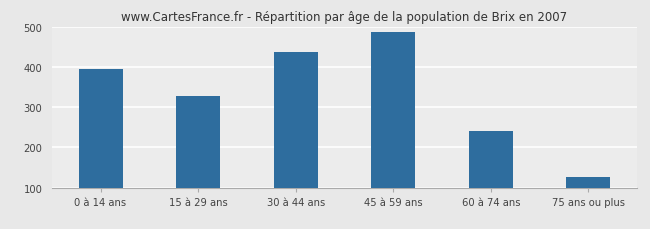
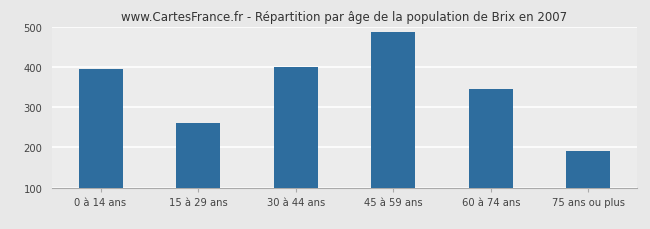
15 à 29 ans: 328 -> 260
30 à 44 ans: 438 -> 400
60 à 74 ans: 241 -> 345
75 ans ou plus: 126 -> 190
